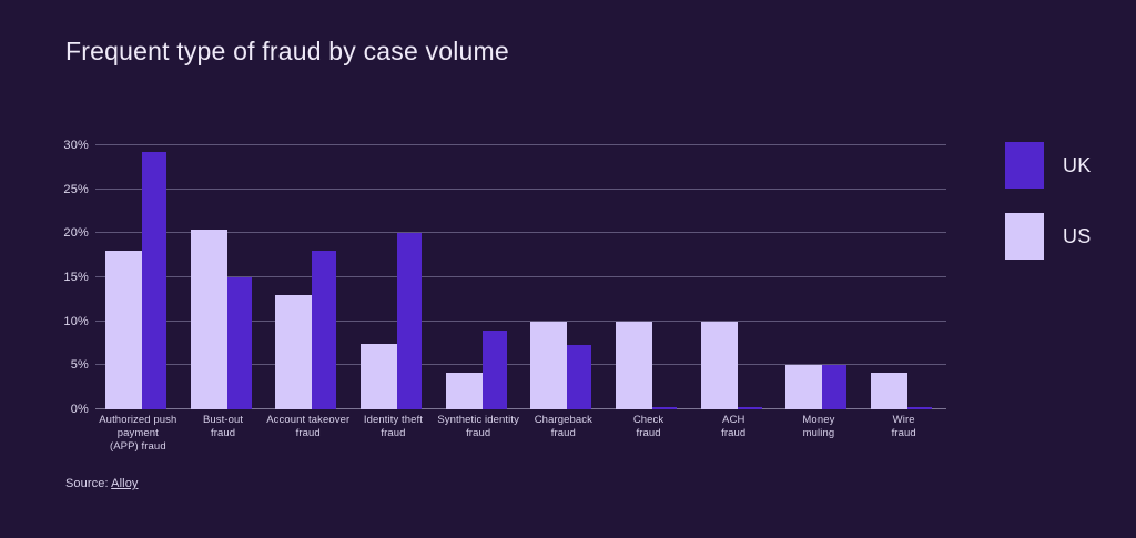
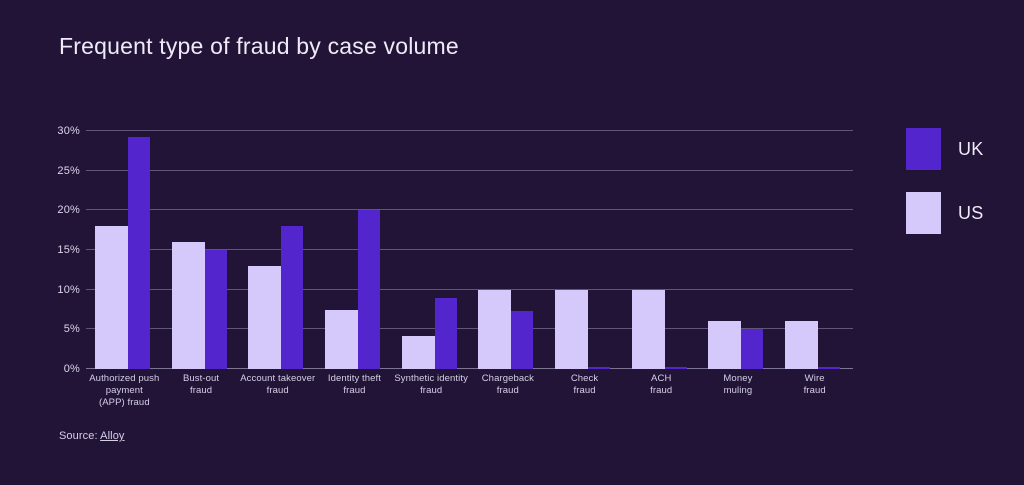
US/Bust-out fraud: 20% -> 16%
US/Money muling: 5% -> 6%
US/Wire fraud: 4% -> 6%
